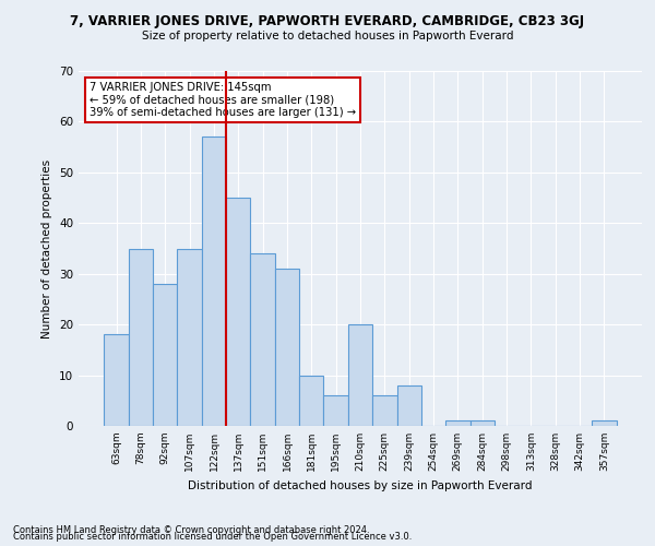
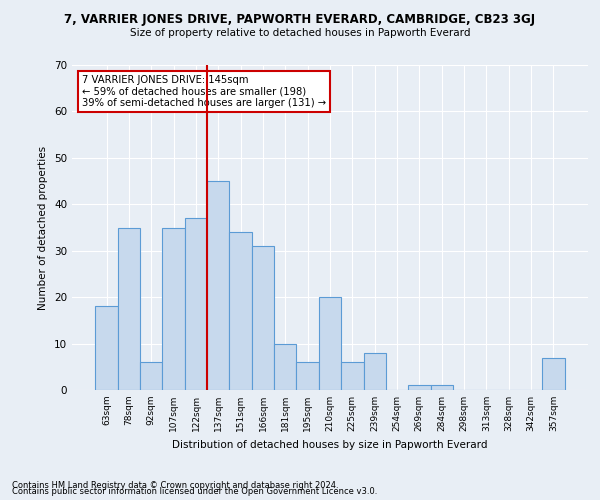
92sqm: 28 -> 6
122sqm: 57 -> 37
357sqm: 1 -> 7
